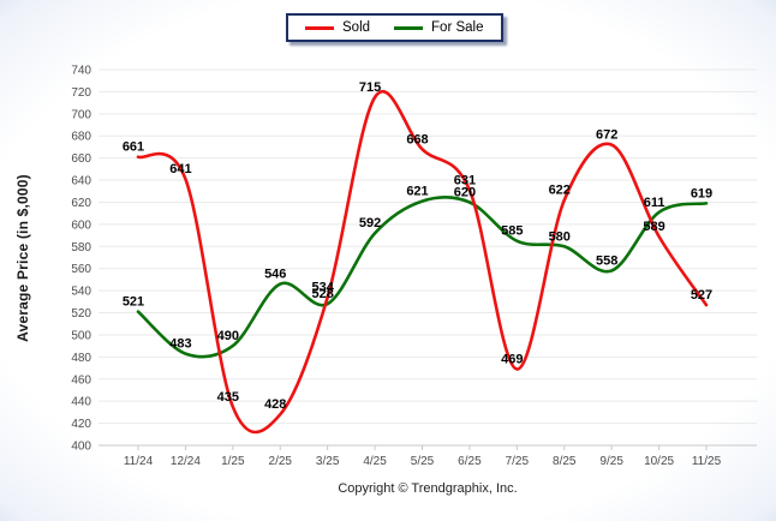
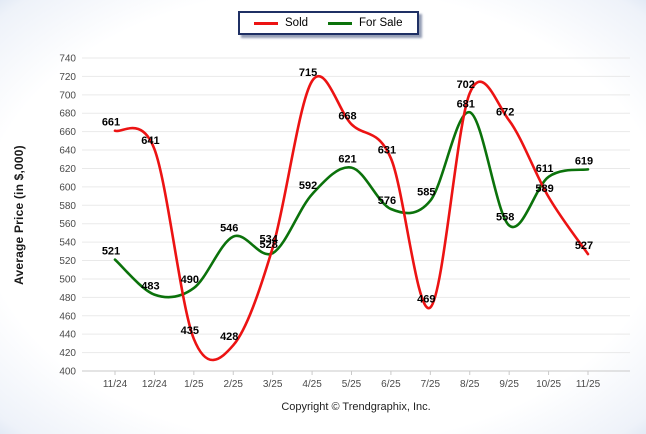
For Sale/6/25: 620 -> 576
Sold/8/25: 622 -> 702
For Sale/8/25: 580 -> 681
